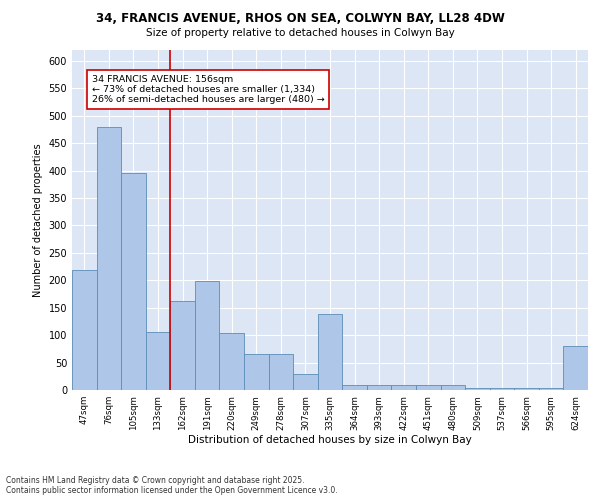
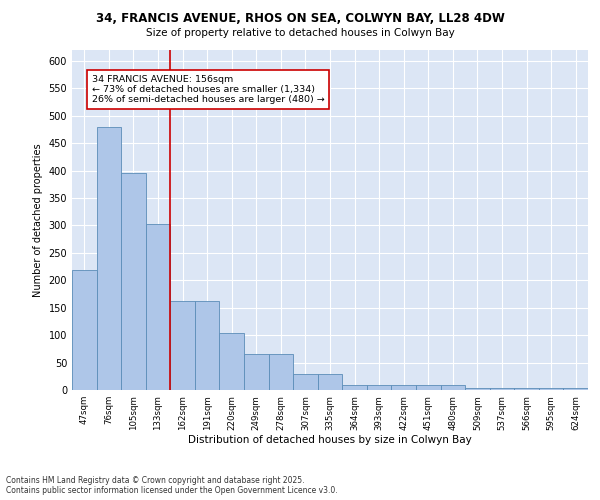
133sqm: 106 -> 302
191sqm: 198 -> 163
335sqm: 138 -> 30
624sqm: 80 -> 4
